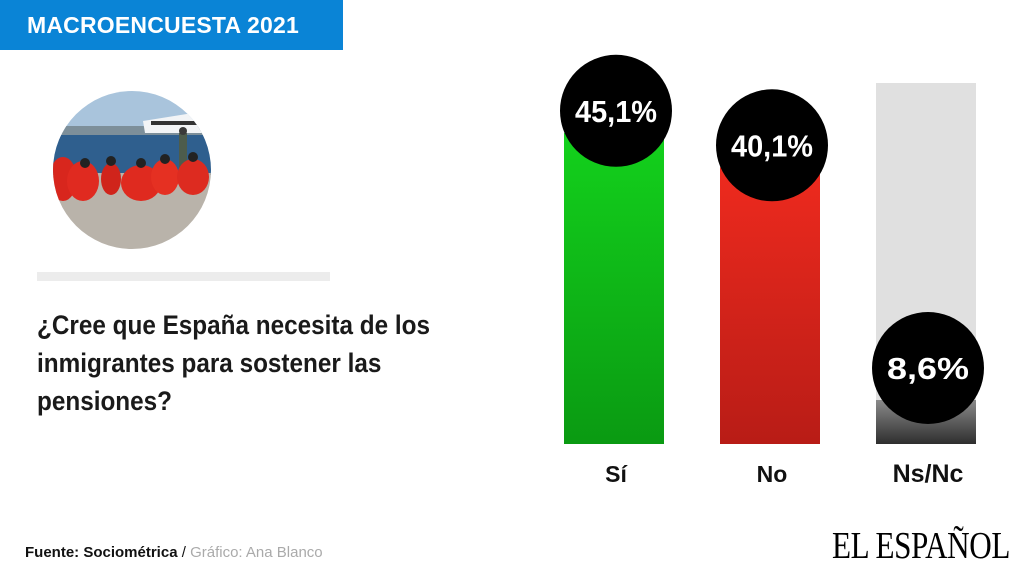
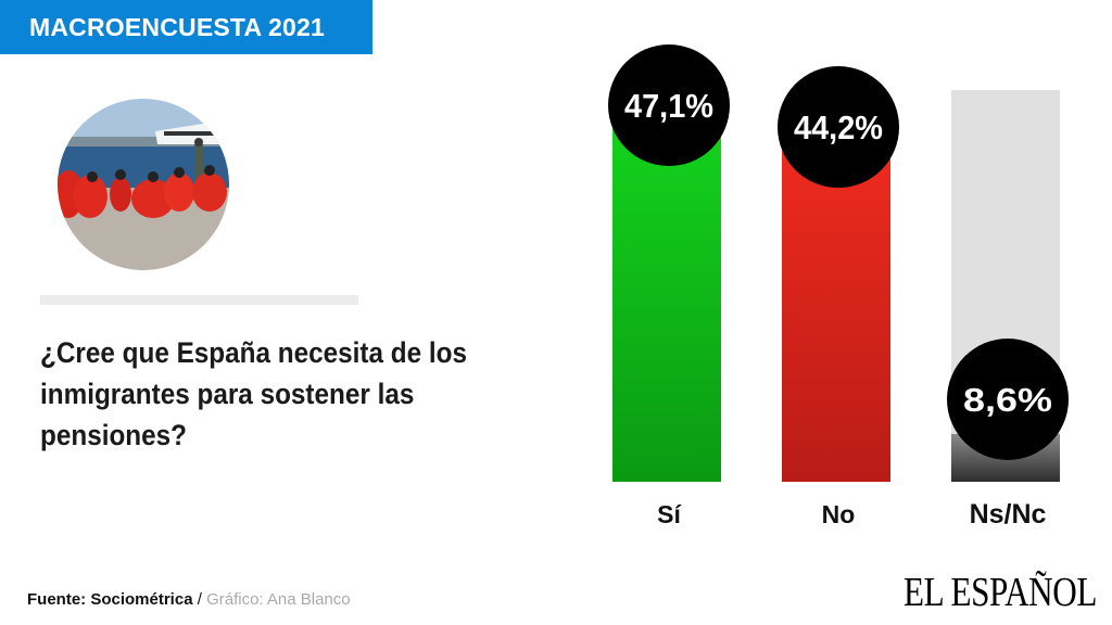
Sí: 45,1% -> 47,1%
No: 40,1% -> 44,2%
